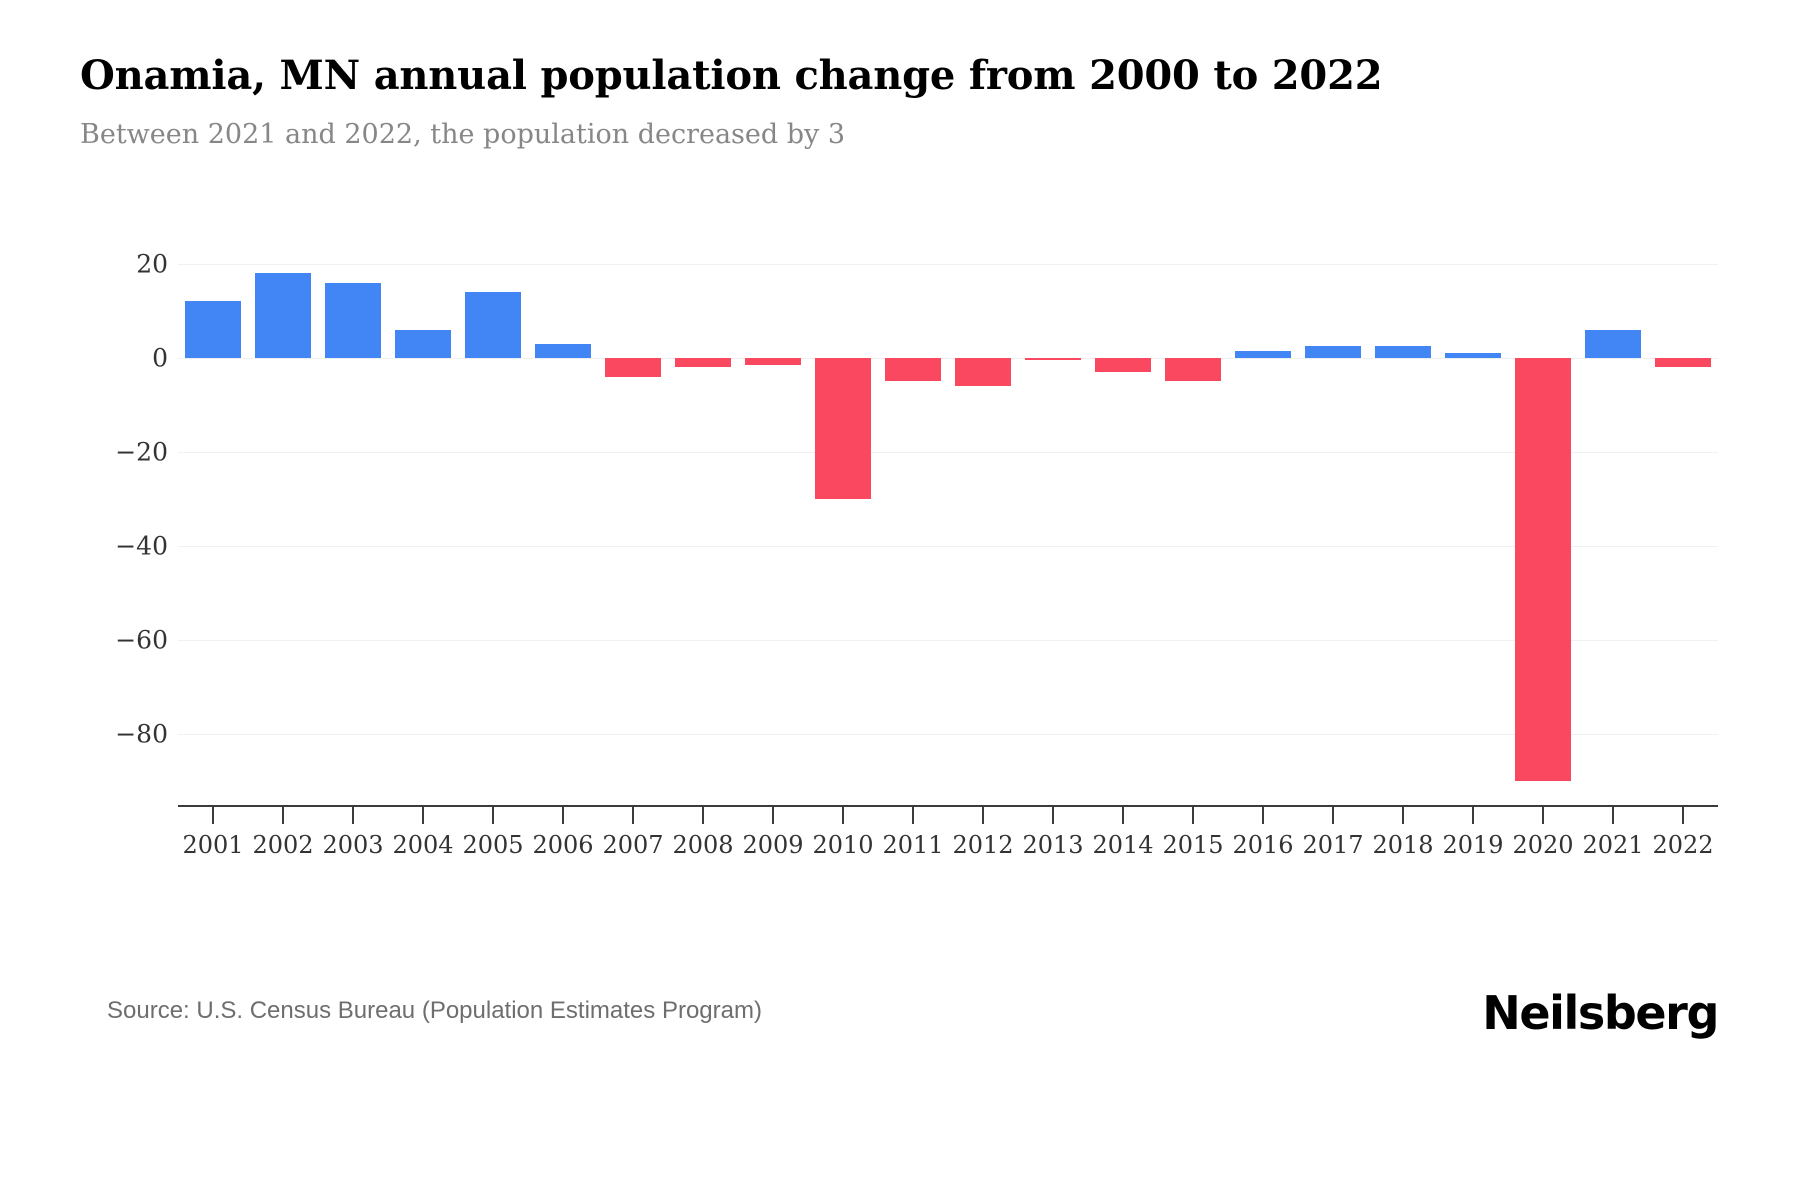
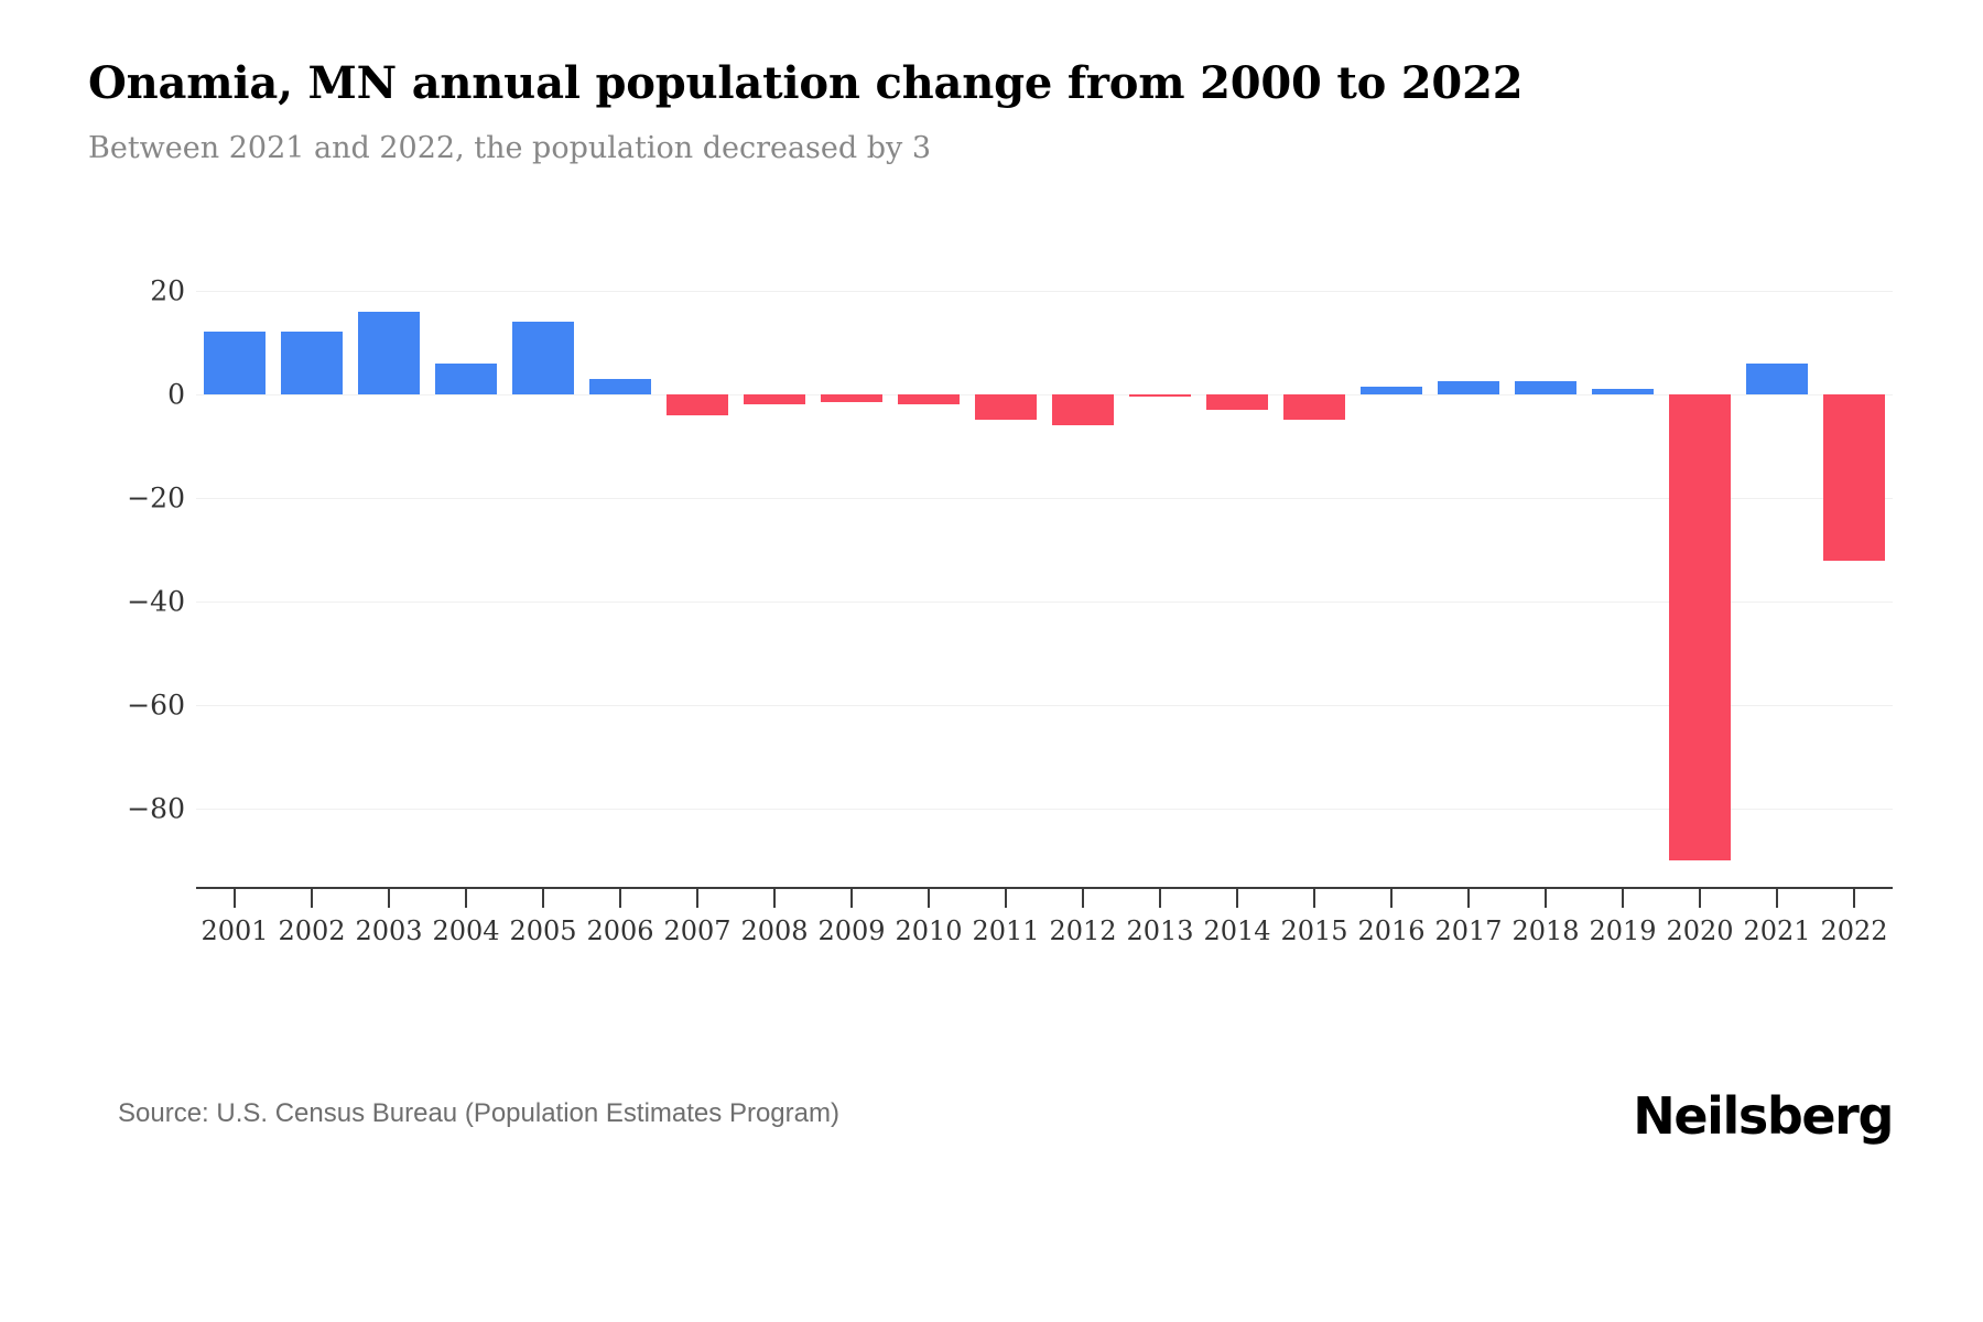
2002: 18 -> 12
2010: -30 -> -2
2022: -2 -> -32
